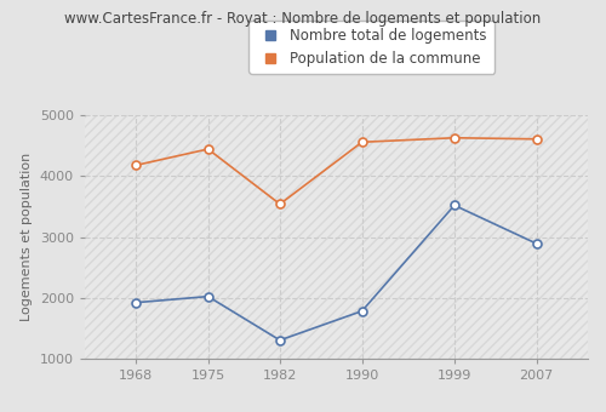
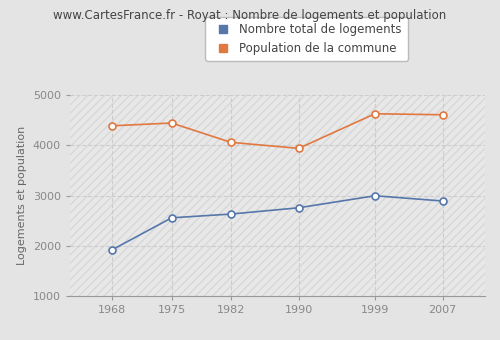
Population de la commune/1968: 4180 -> 4390
Nombre total de logements/1975: 2020 -> 2560
Nombre total de logements/1982: 1300 -> 2630
Population de la commune/1982: 3540 -> 4060
Nombre total de logements/1990: 1780 -> 2760
Population de la commune/1990: 4560 -> 3940
Nombre total de logements/1999: 3520 -> 3000
